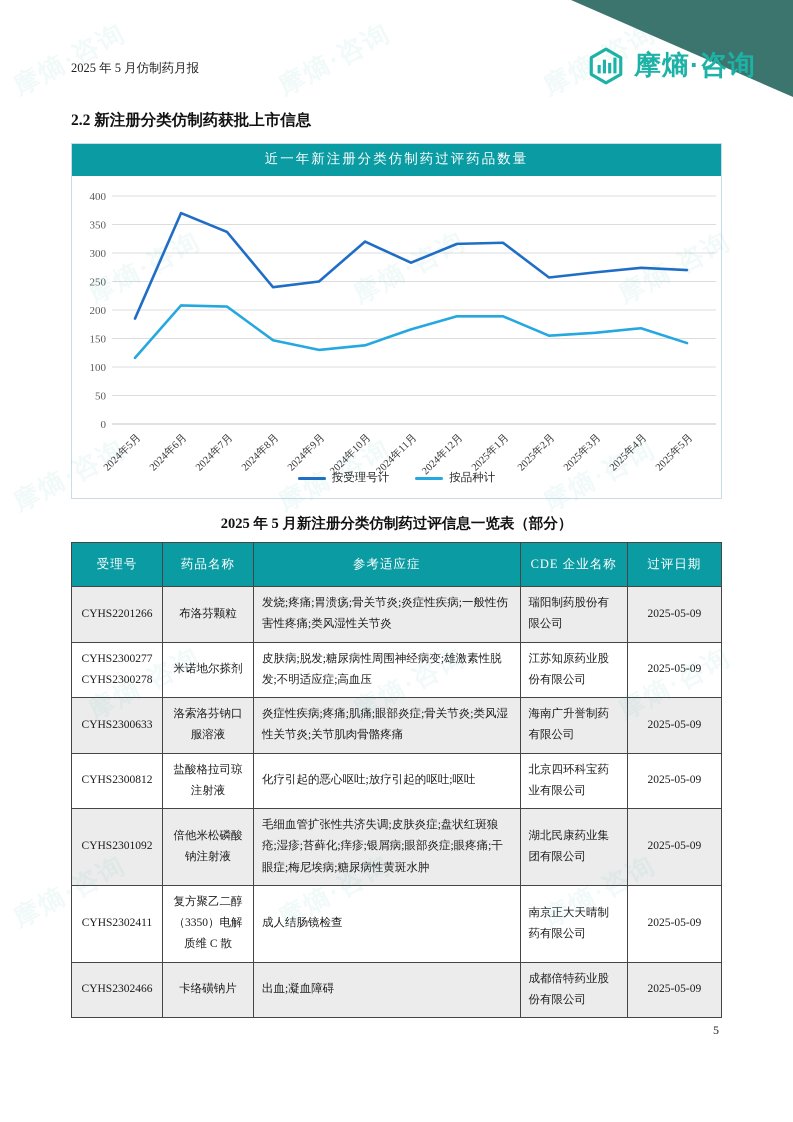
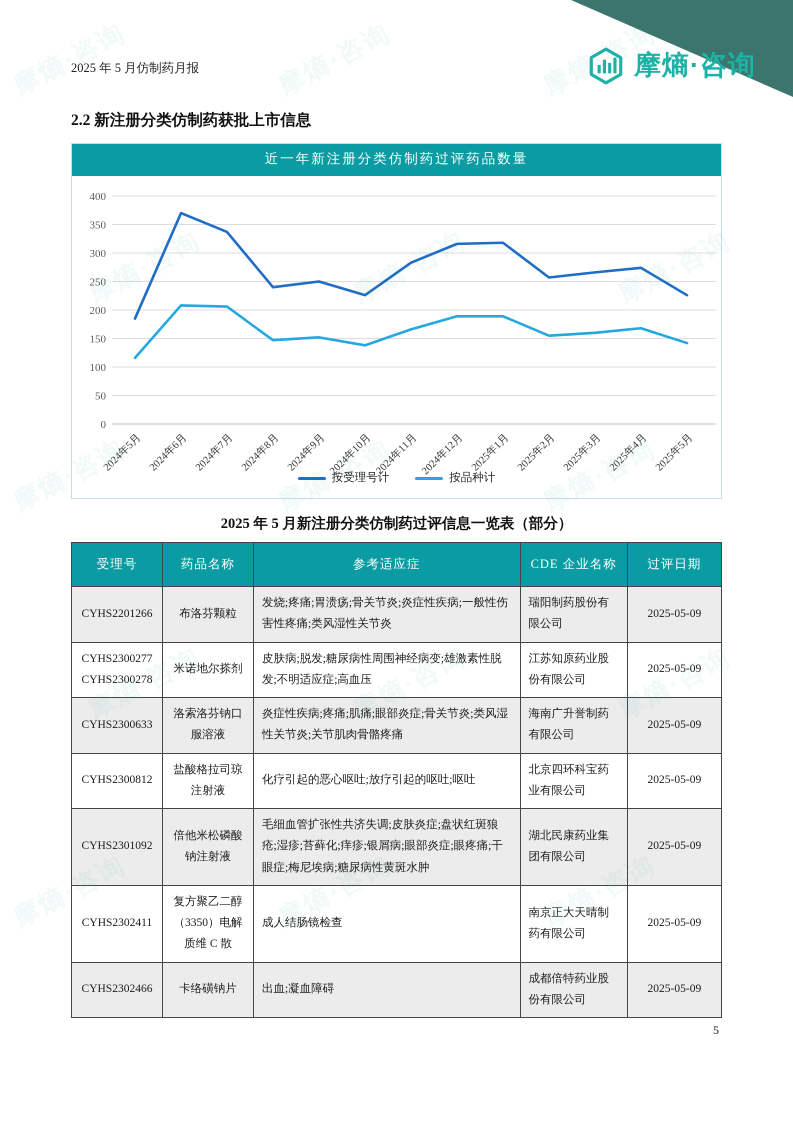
按品种计/2024年9月: 130 -> 150
按受理号计/2024年10月: 320 -> 230
按受理号计/2025年5月: 270 -> 230
